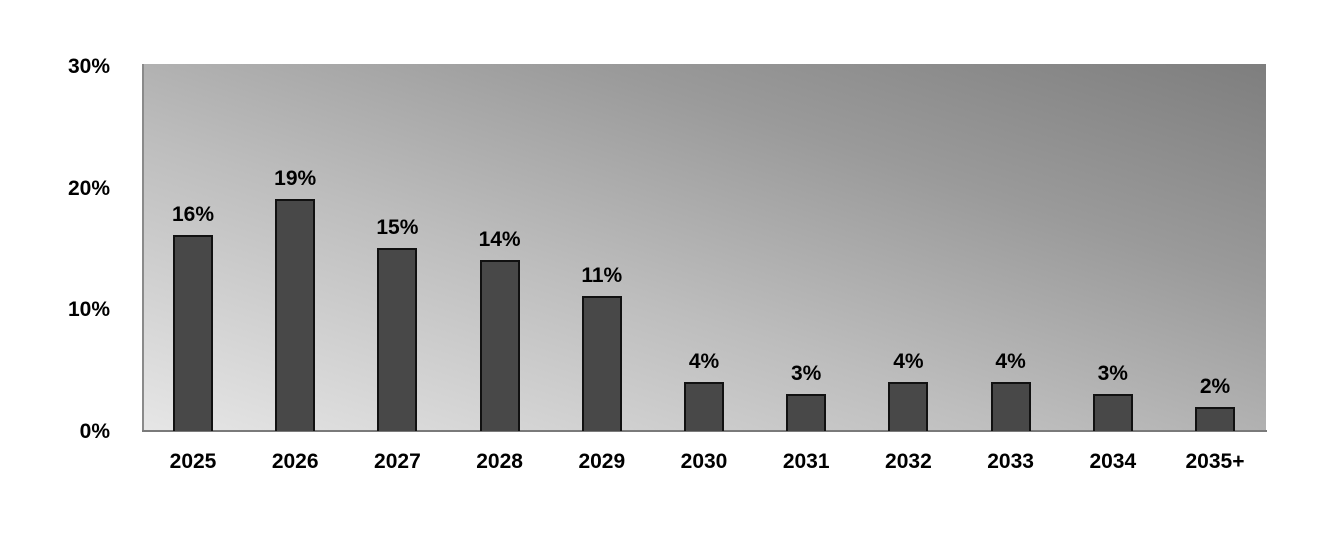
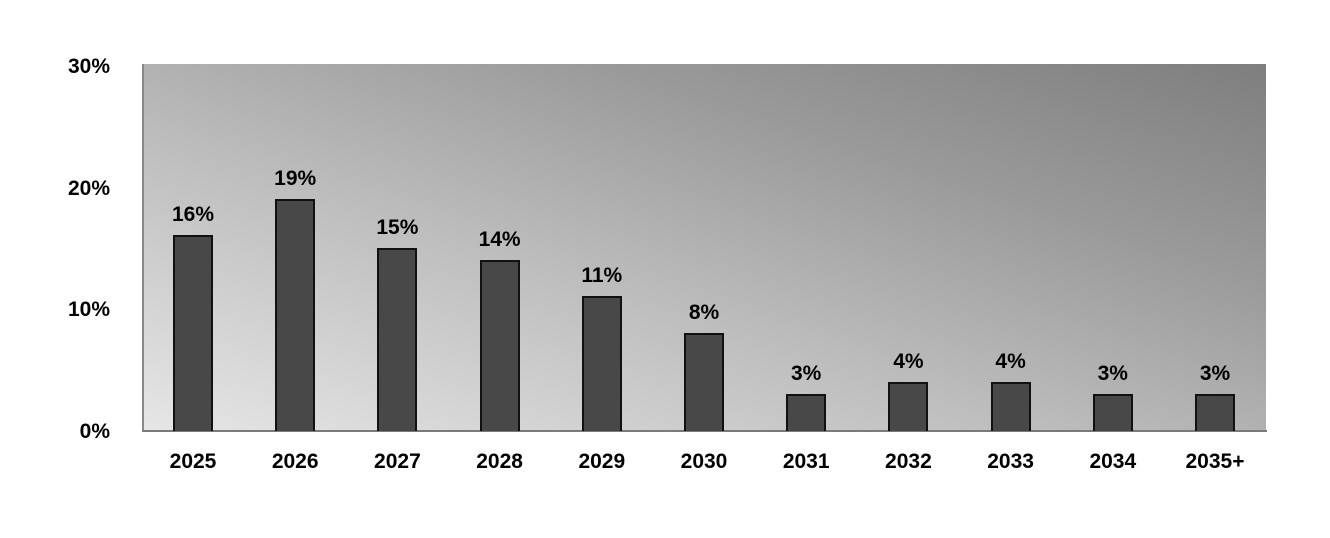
2030: 4% -> 8%
2035+: 2% -> 3%
